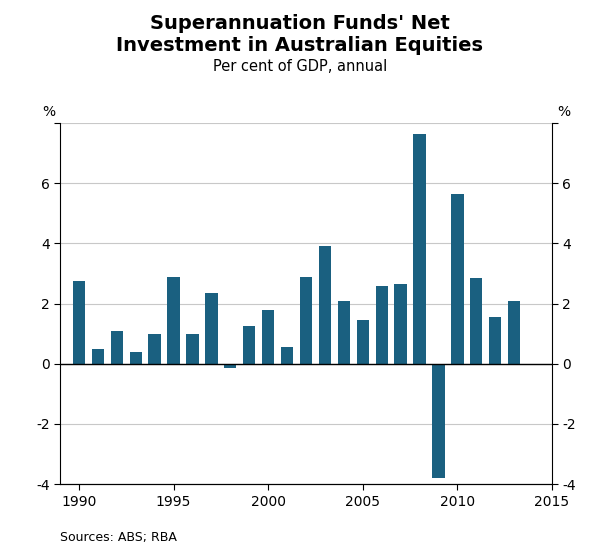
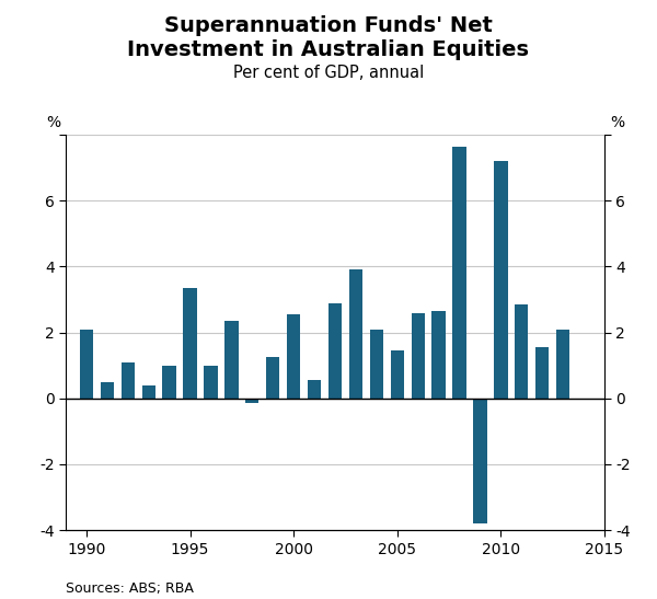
1990: 2.75 -> 2.10
1995: 2.90 -> 3.35
2000: 1.80 -> 2.55
2010: 5.65 -> 7.20
